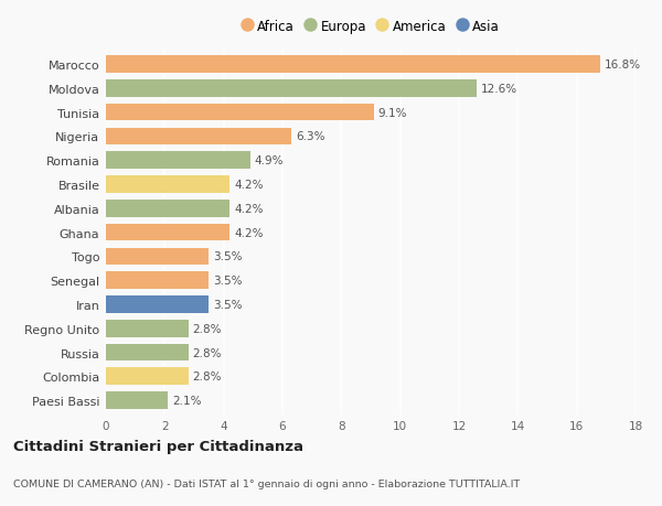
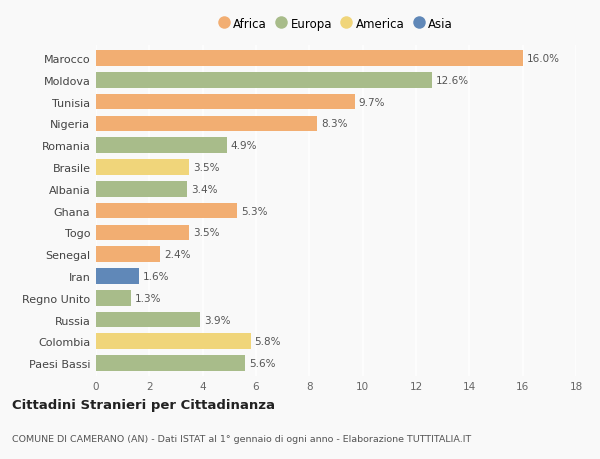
Marocco: 16.8% -> 16.0%
Tunisia: 9.1% -> 9.7%
Nigeria: 6.3% -> 8.3%
Brasile: 4.2% -> 3.5%
Albania: 4.2% -> 3.4%
Ghana: 4.2% -> 5.3%
Senegal: 3.5% -> 2.4%
Iran: 3.5% -> 1.6%
Regno Unito: 2.8% -> 1.3%
Russia: 2.8% -> 3.9%
Colombia: 2.8% -> 5.8%
Paesi Bassi: 2.1% -> 5.6%
